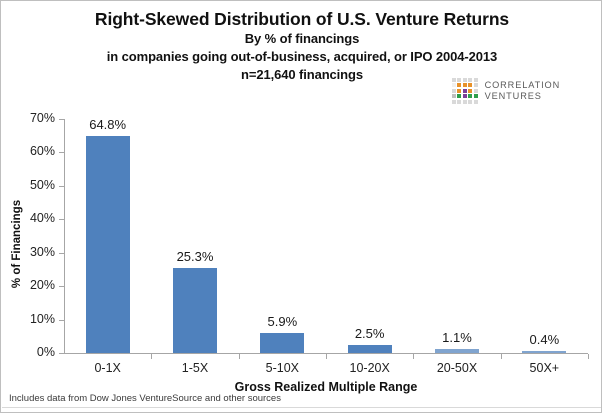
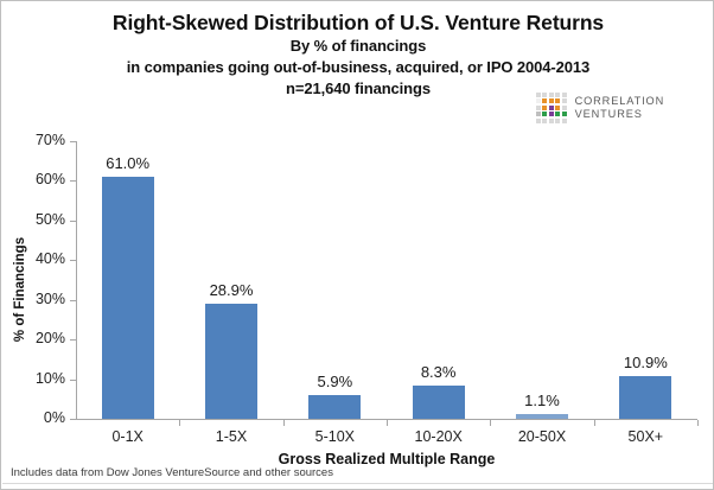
0-1X: 64.8% -> 61.0%
1-5X: 25.3% -> 28.9%
10-20X: 2.5% -> 8.3%
50X+: 0.4% -> 10.9%
